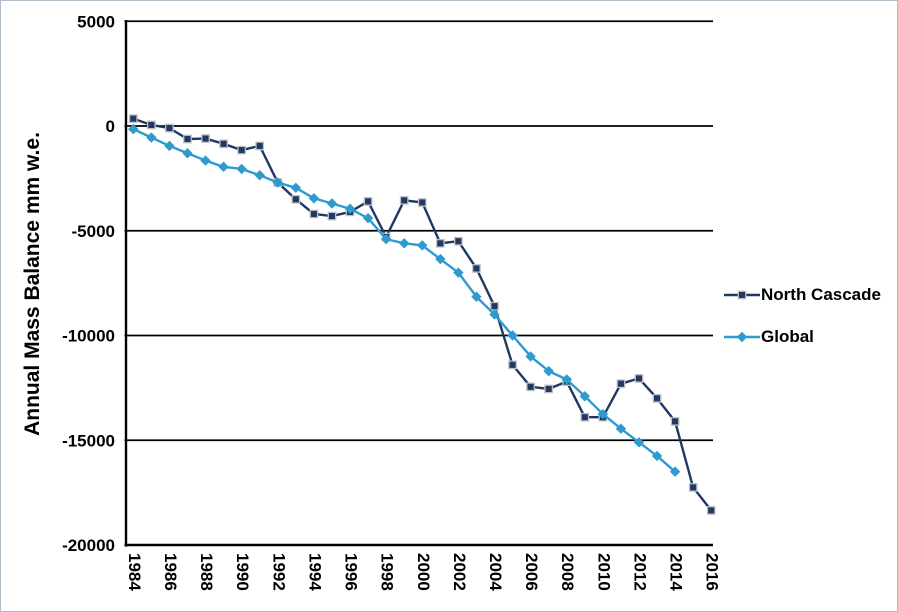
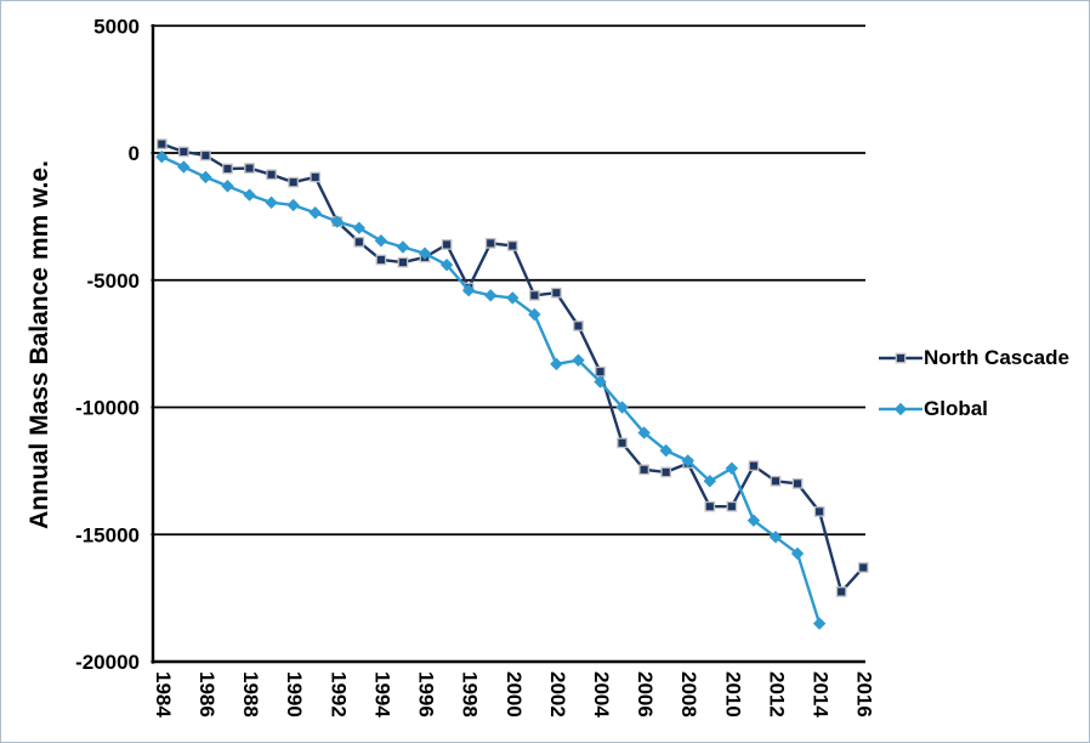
Global/2002: -7000 -> -8300
Global/2010: -13800 -> -12400
North Cascade/2012: -12000 -> -12900
Global/2014: -16500 -> -18500
North Cascade/2016: -18400 -> -16300
